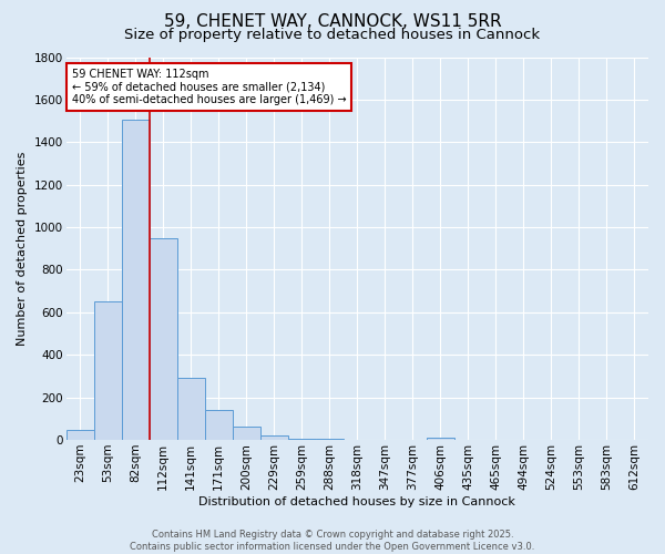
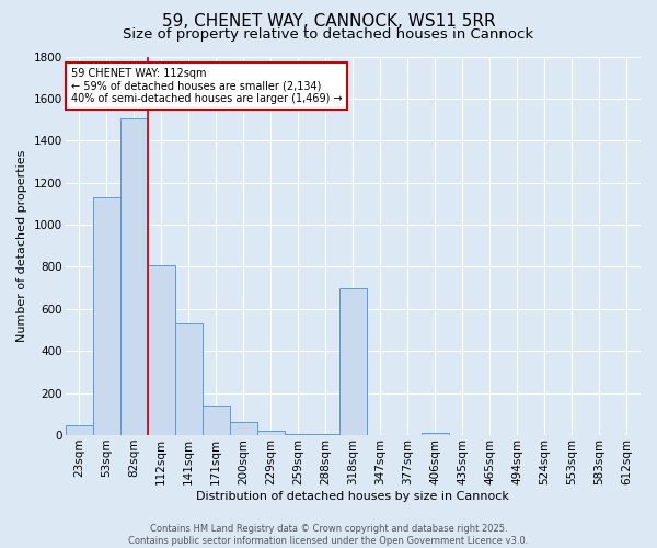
53sqm: 650 -> 1130
112sqm: 950 -> 810
141sqm: 290 -> 530
318sqm: 0 -> 700
